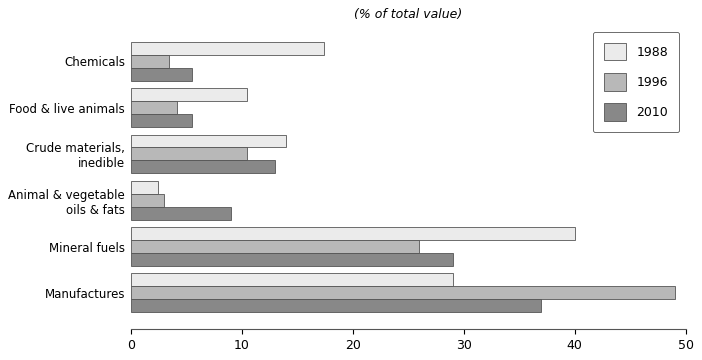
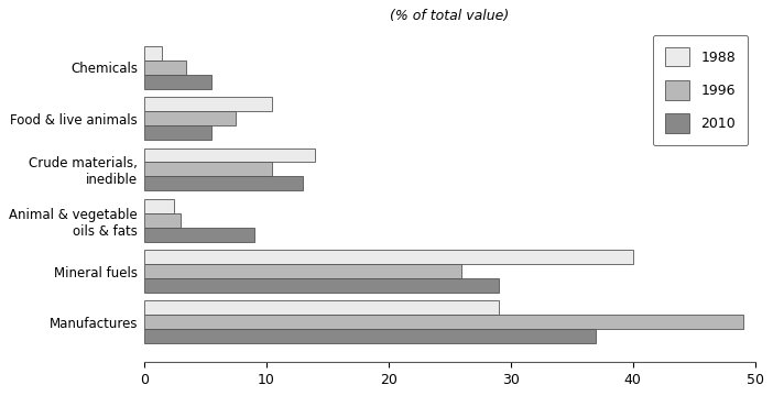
1988/Chemicals: 17.4 -> 1.5
1996/Food & live animals: 4.2 -> 7.5
